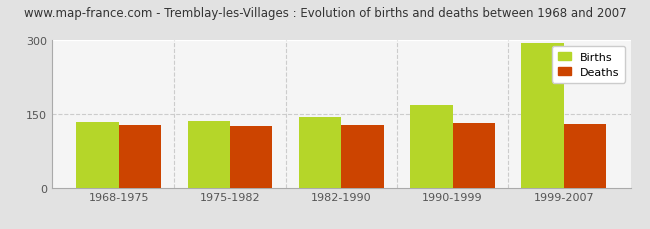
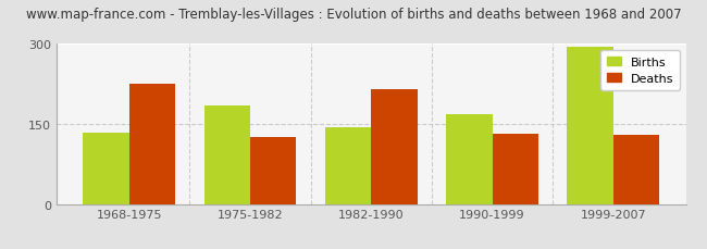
Deaths/1968-1975: 128 -> 225
Births/1975-1982: 135 -> 185
Deaths/1982-1990: 128 -> 215
